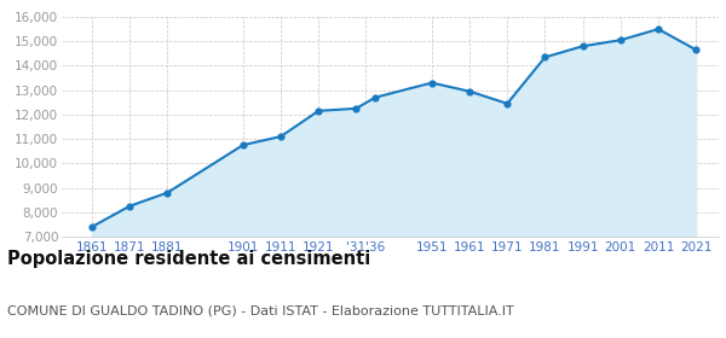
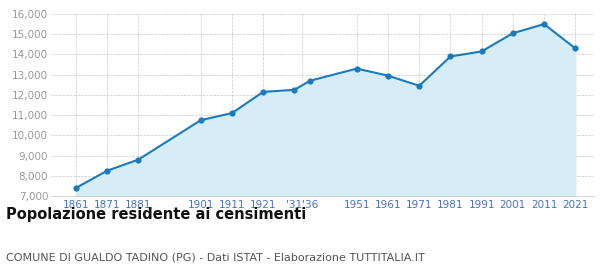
1981: 14,350 -> 13,900
1991: 14,800 -> 14,150
2021: 14,650 -> 14,300
